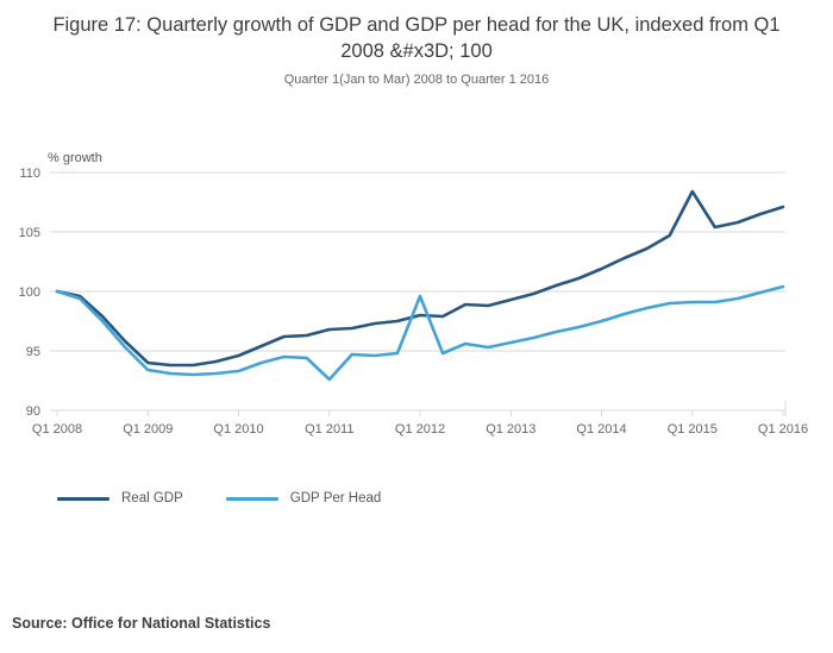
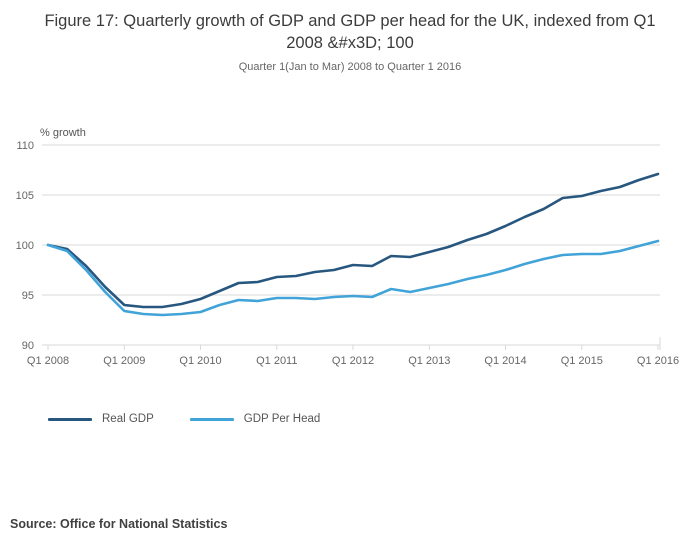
GDP Per Head/Q1 2011: 92.6 -> 94.7
GDP Per Head/Q1 2012: 99.6 -> 94.9
Real GDP/Q1 2015: 108.4 -> 104.9
